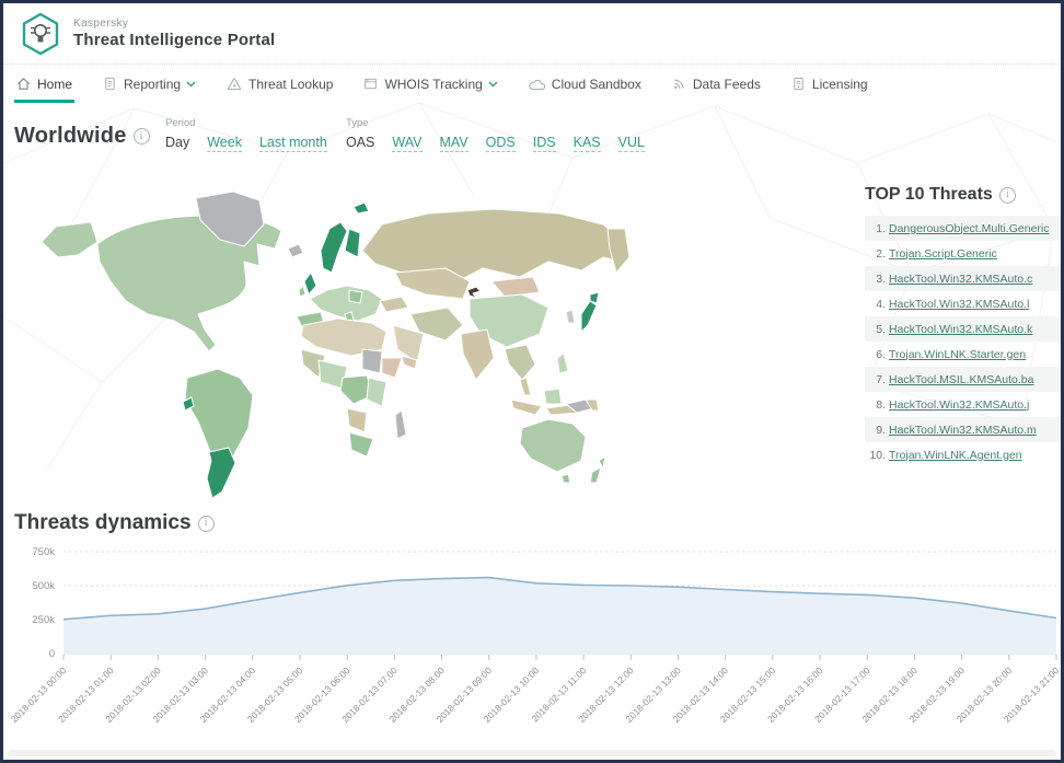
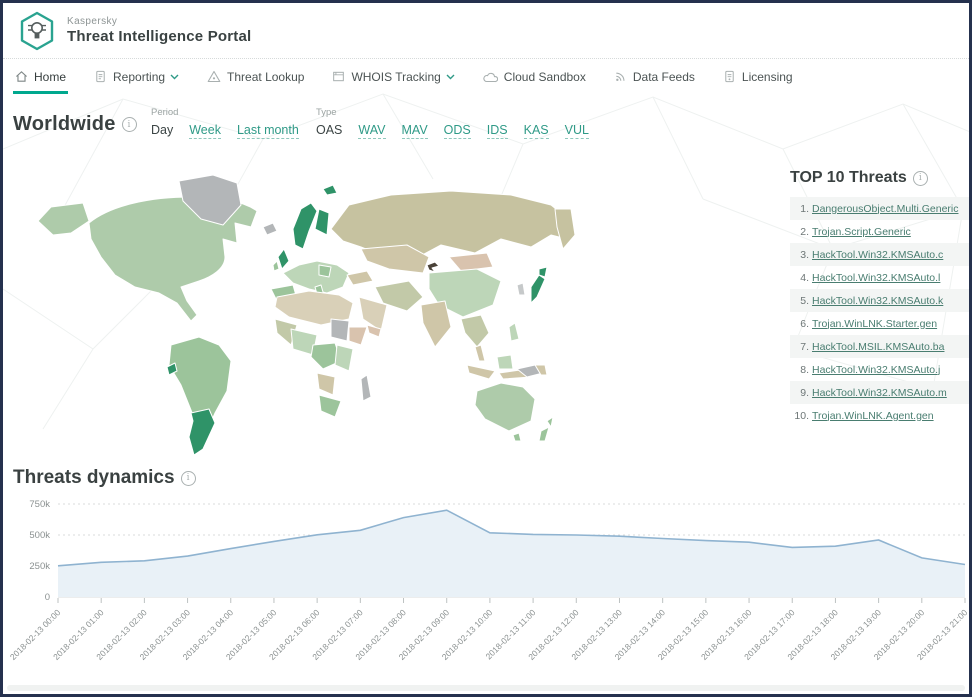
2018-02-13 08:00: 550k -> 640k
2018-02-13 09:00: 560k -> 700k
2018-02-13 17:00: 430k -> 400k
2018-02-13 19:00: 370k -> 460k
